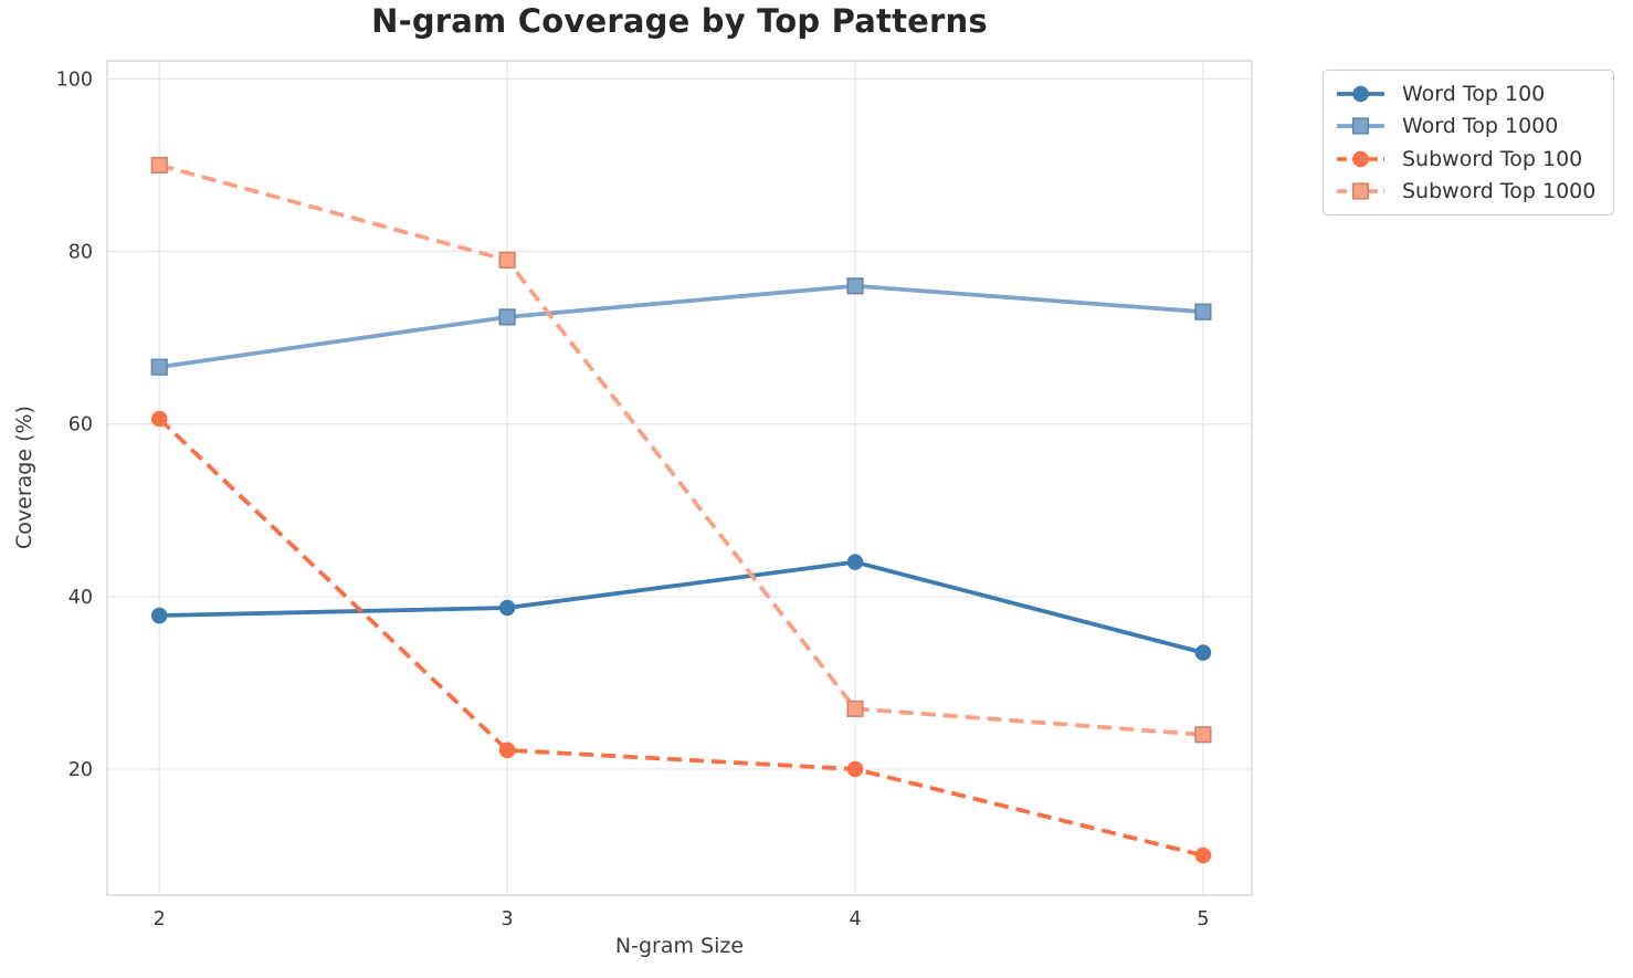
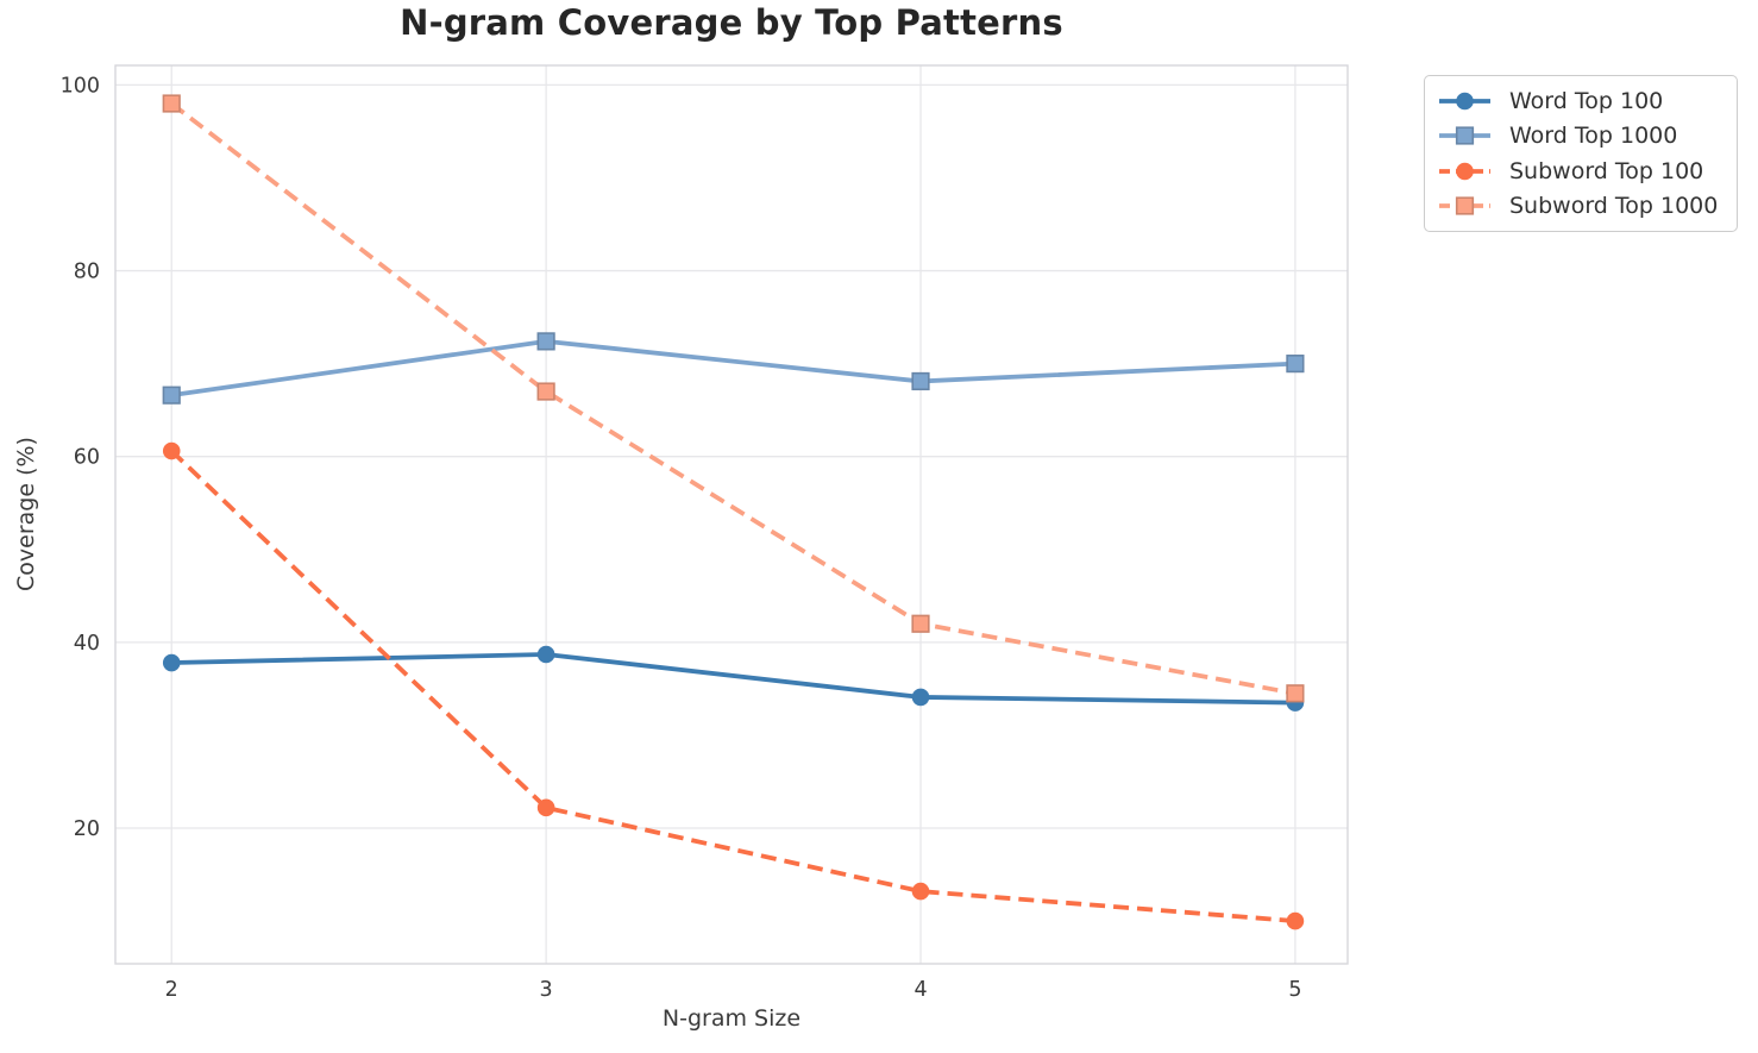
Subword Top 1000/2: 90 -> 98
Subword Top 1000/3: 79 -> 67
Word Top 100/4: 44 -> 34
Word Top 1000/4: 76 -> 68
Subword Top 100/4: 20 -> 13
Subword Top 1000/4: 27 -> 42
Word Top 1000/5: 73 -> 70
Subword Top 1000/5: 24 -> 34
